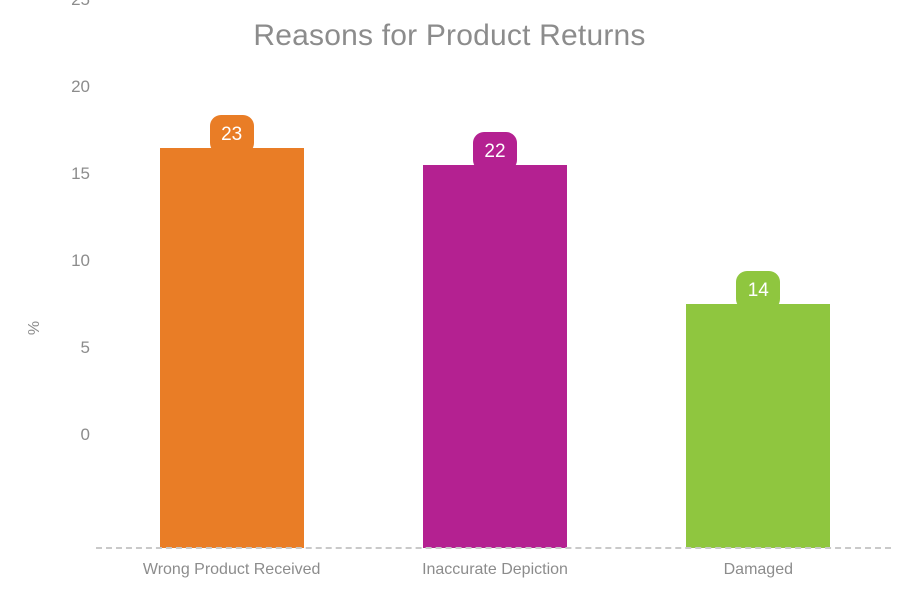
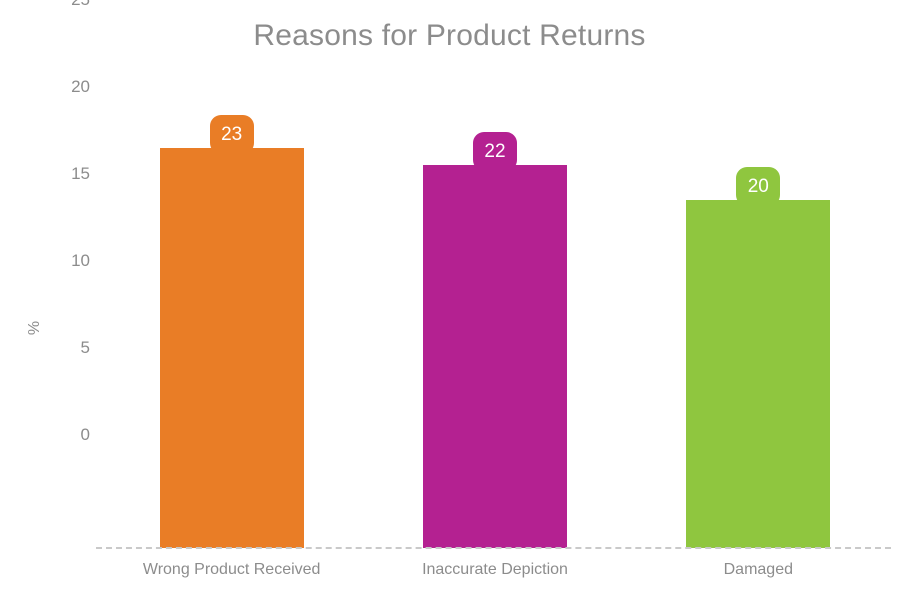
Damaged: 14 -> 20
